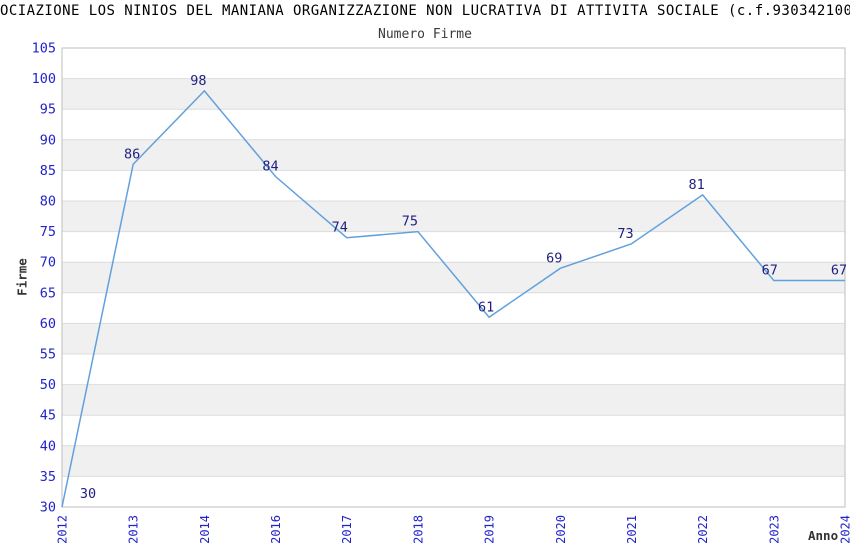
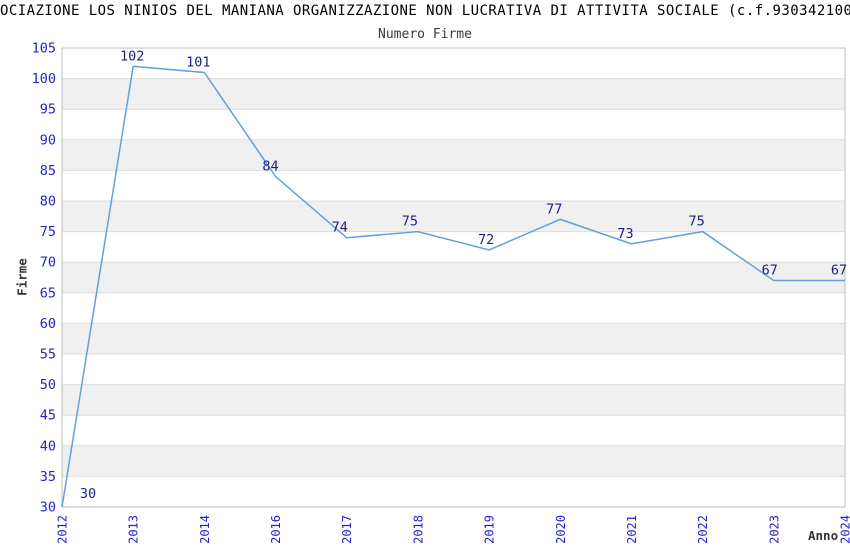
2013: 86 -> 102
2014: 98 -> 101
2019: 61 -> 72
2020: 69 -> 77
2022: 81 -> 75
